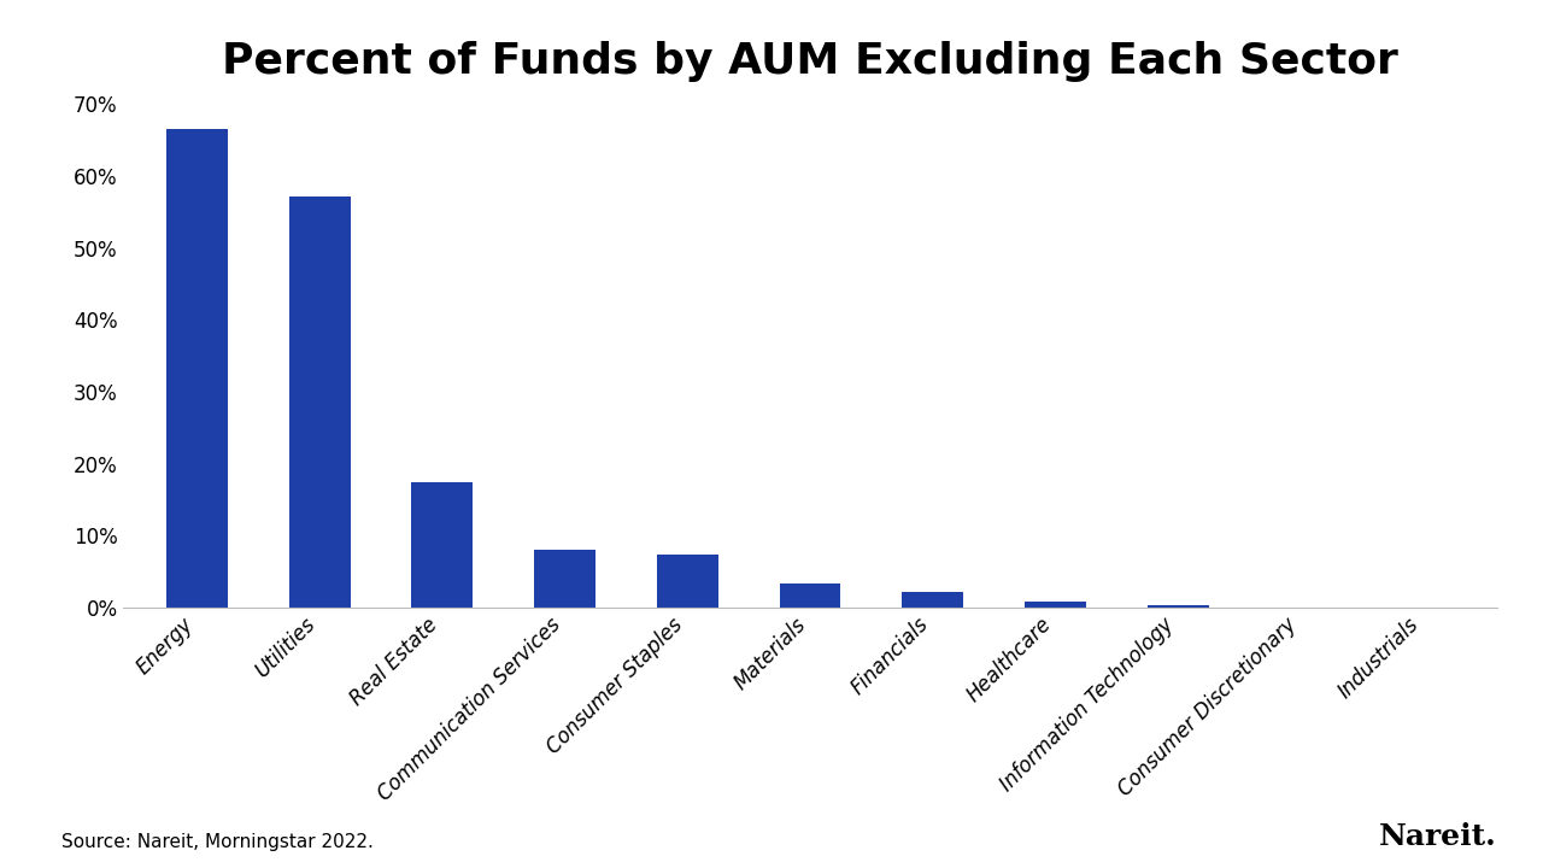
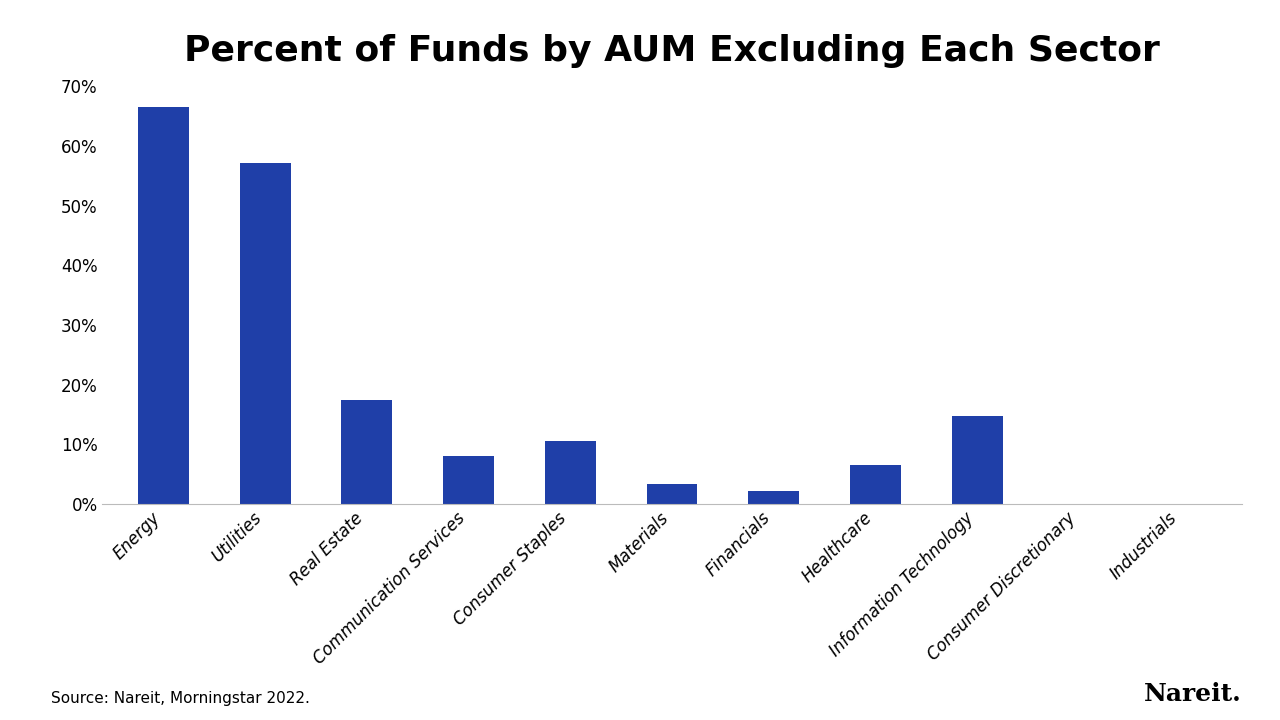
Consumer Staples: 7.3% -> 10.6%
Healthcare: 0.8% -> 6.6%
Information Technology: 0.4% -> 14.8%
